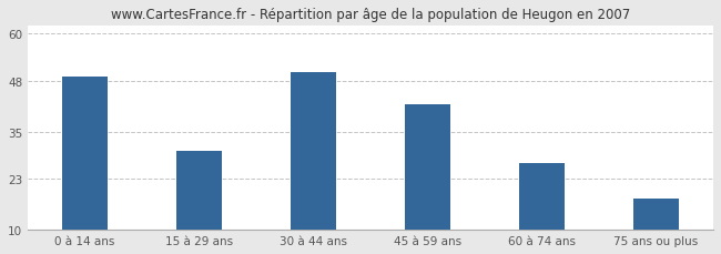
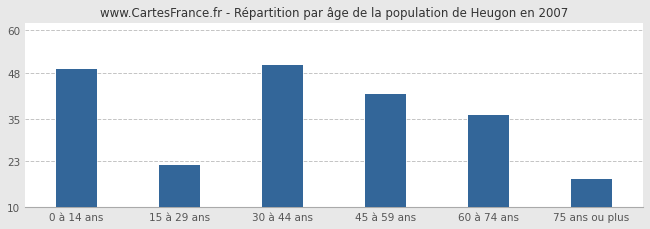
15 à 29 ans: 30 -> 22
60 à 74 ans: 27 -> 36
